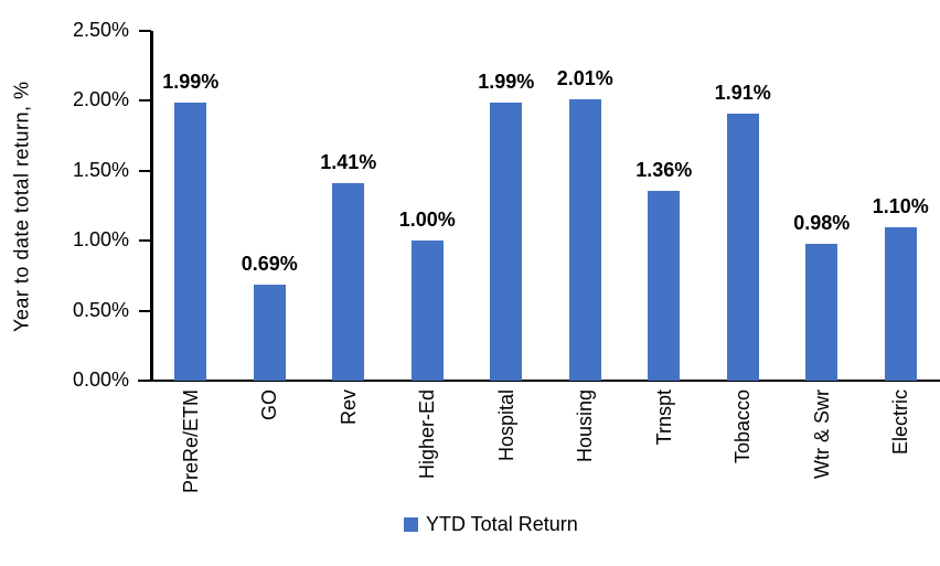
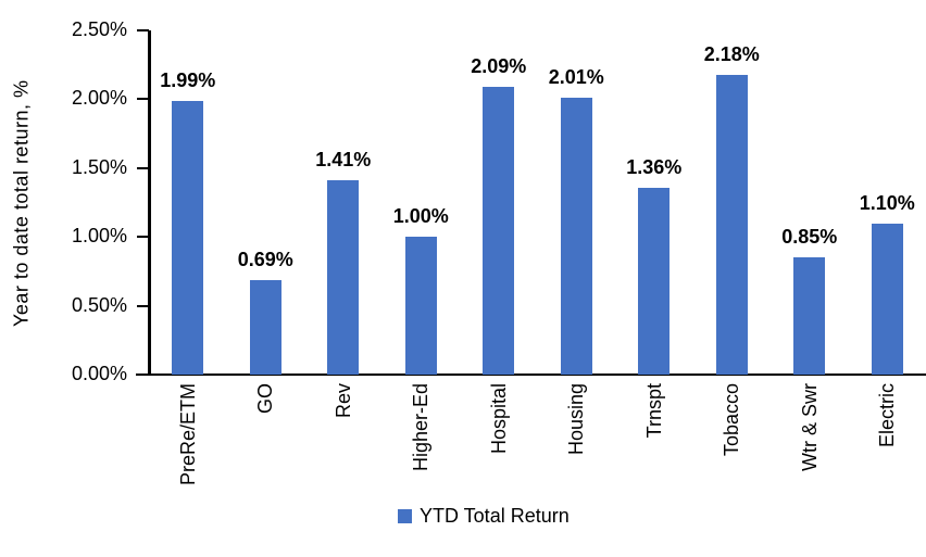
Hospital: 1.99% -> 2.09%
Tobacco: 1.91% -> 2.18%
Wtr & Swr: 0.98% -> 0.85%
